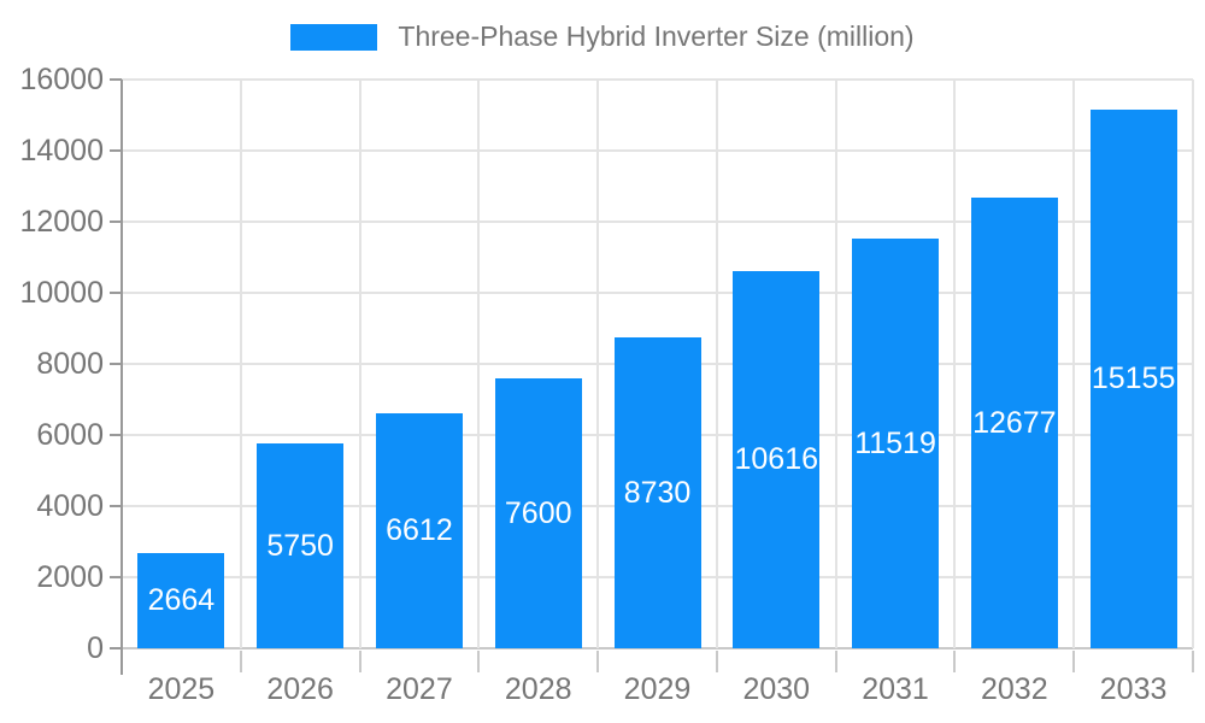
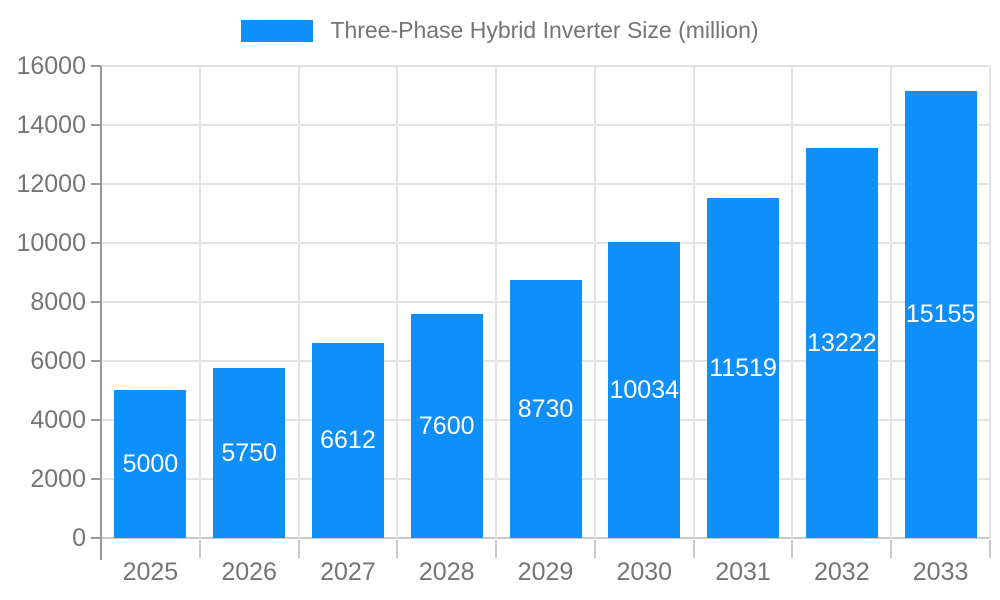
2025: 2664 -> 5000
2030: 10616 -> 10034
2032: 12677 -> 13222
